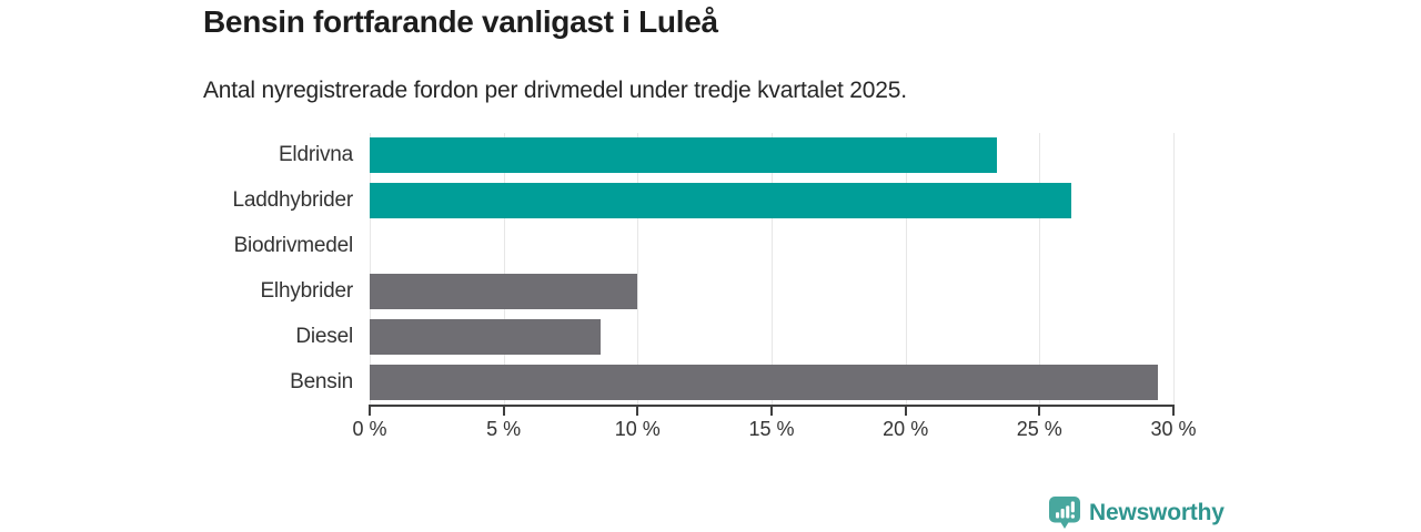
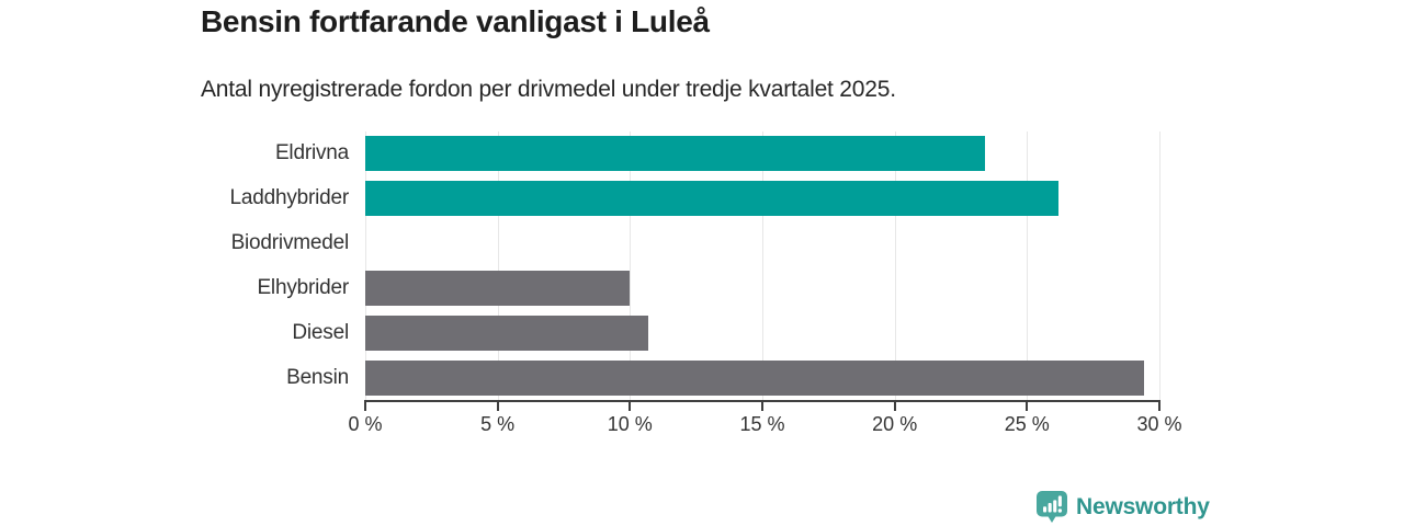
Diesel: 8.6% -> 10.7%
